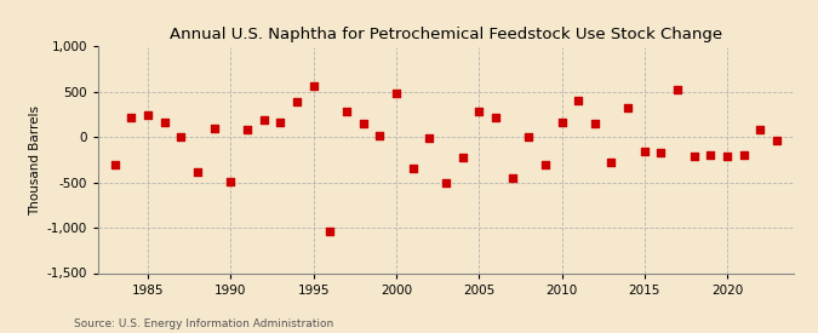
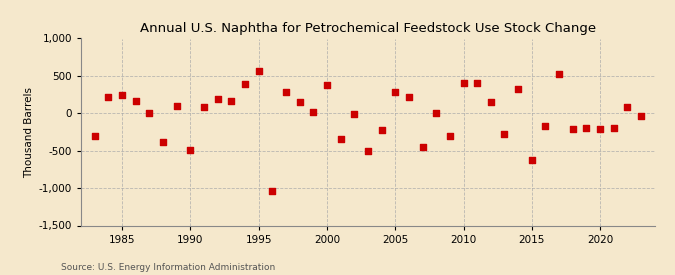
2000: 490 -> 380
2010: 170 -> 400
2015: -150 -> -620
